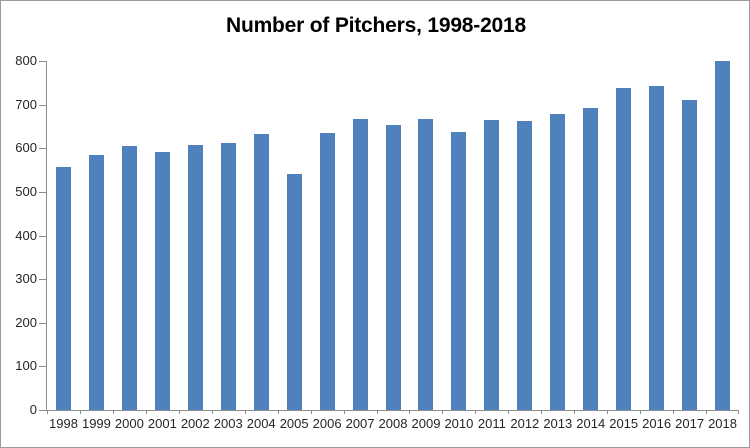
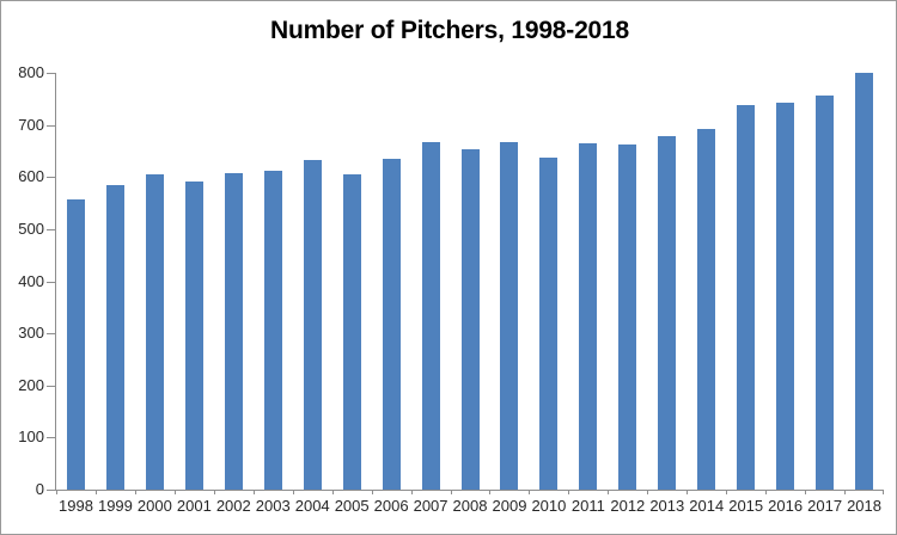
2005: 540 -> 610
2017: 710 -> 760
